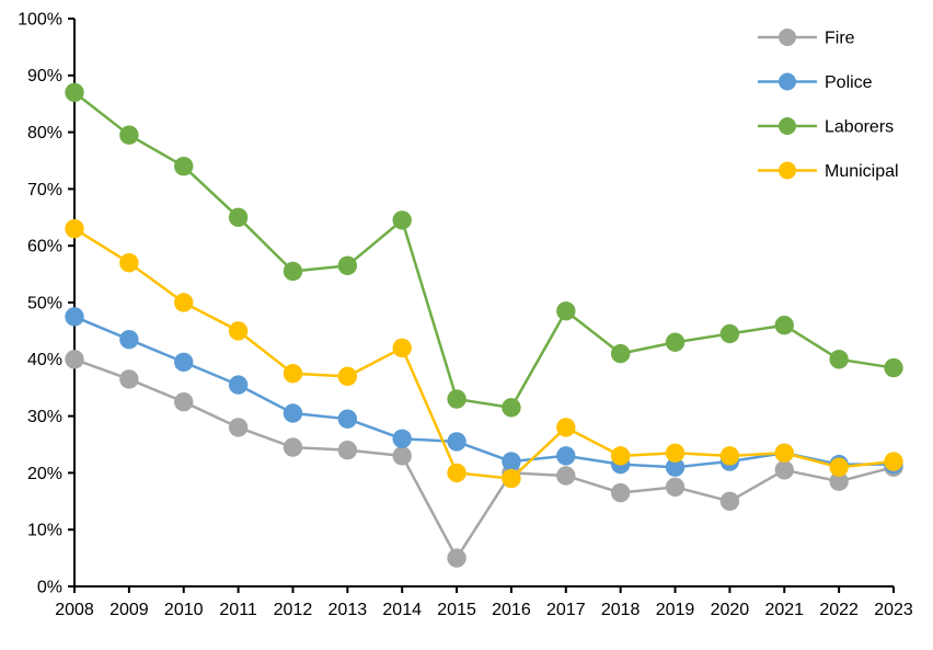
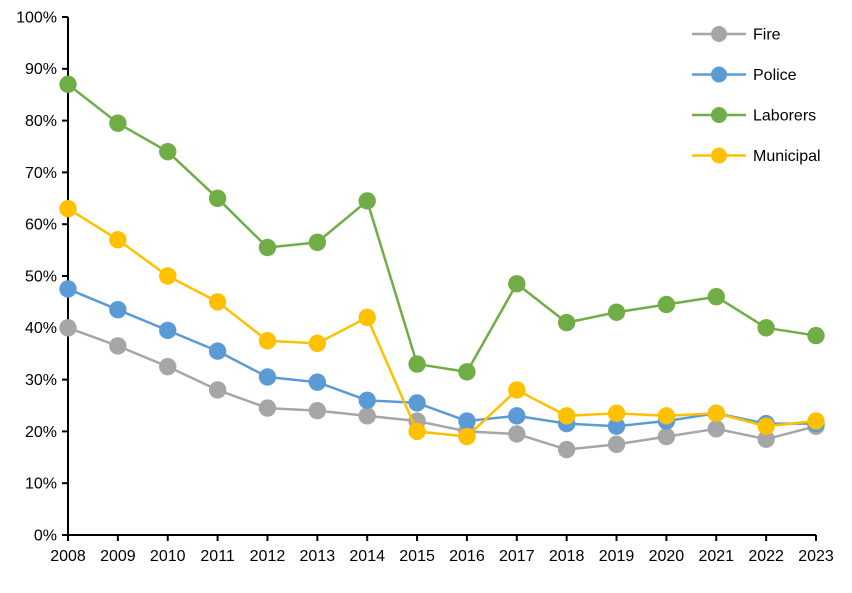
Fire/2015: 5% -> 22%
Fire/2020: 15% -> 19%
